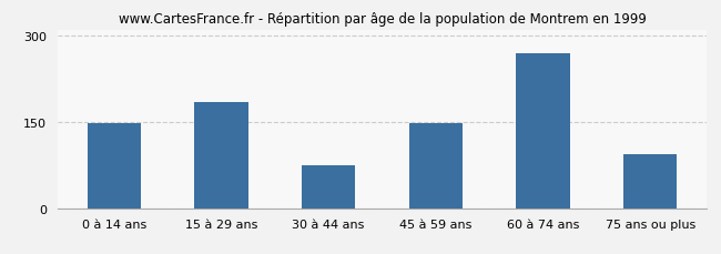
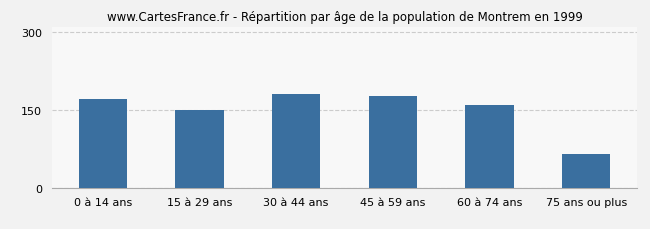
0 à 14 ans: 148 -> 170
15 à 29 ans: 184 -> 150
30 à 44 ans: 74 -> 181
45 à 59 ans: 148 -> 177
60 à 74 ans: 268 -> 160
75 ans ou plus: 94 -> 65
